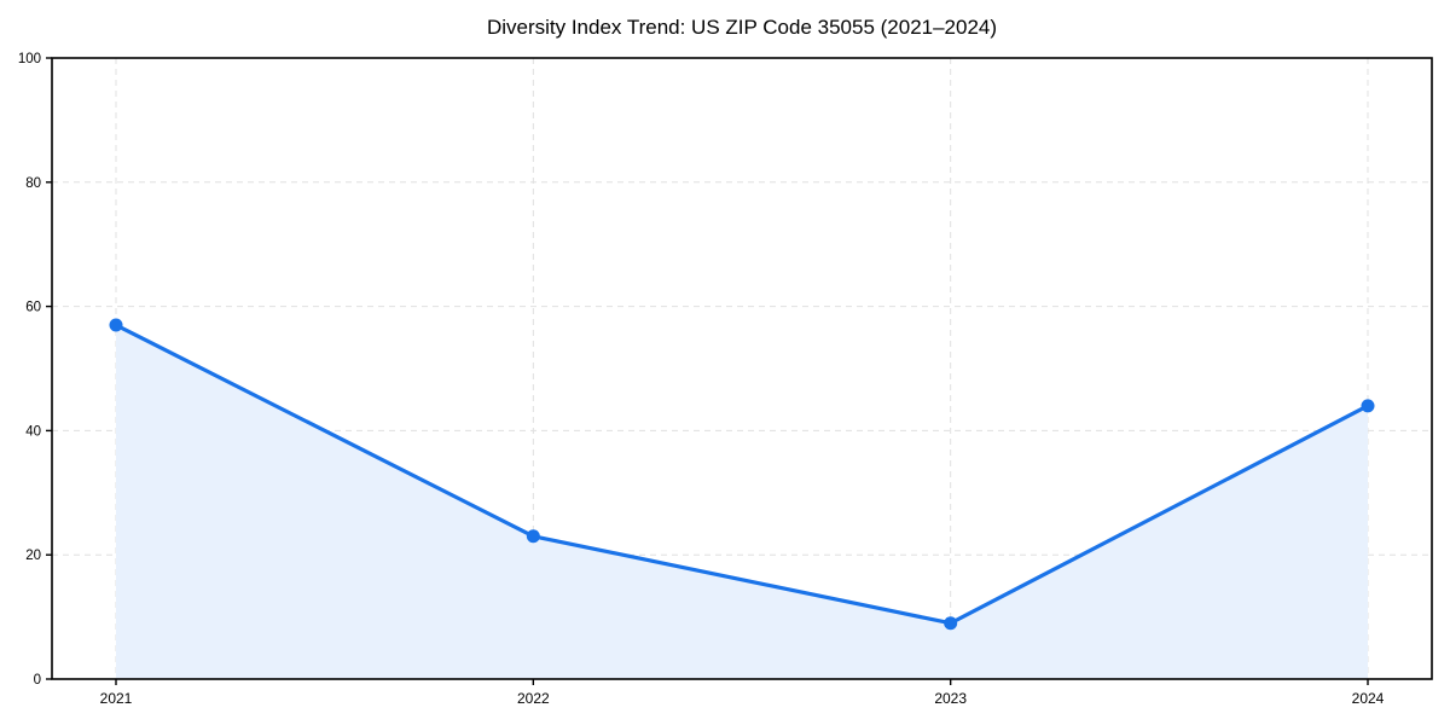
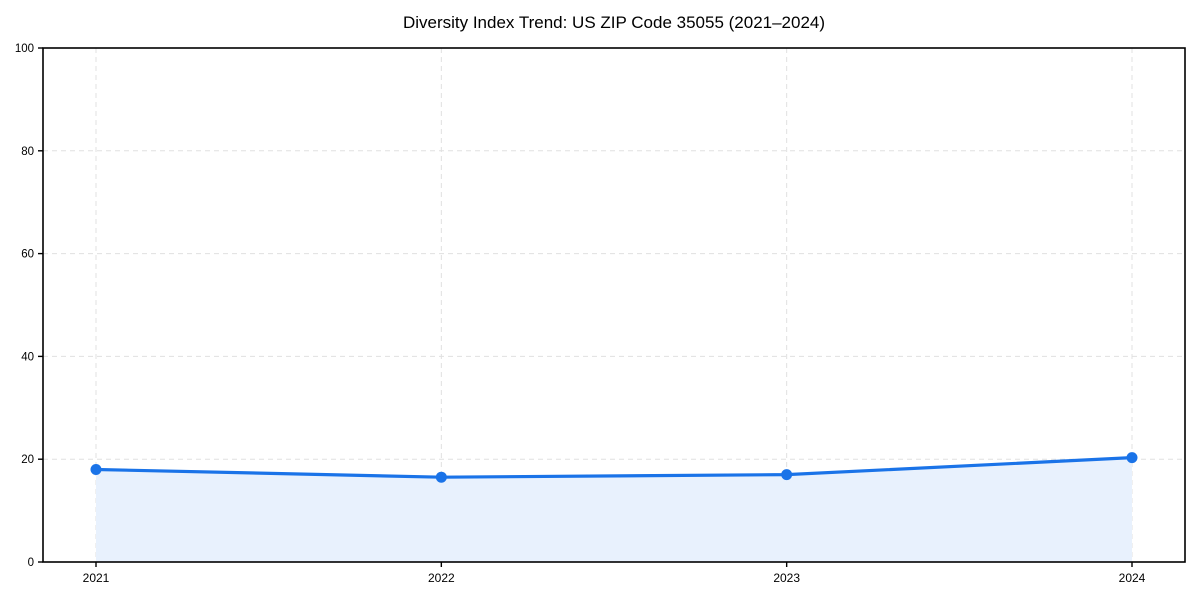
2021: 57 -> 18
2022: 23 -> 16
2023: 9 -> 17
2024: 44 -> 20
